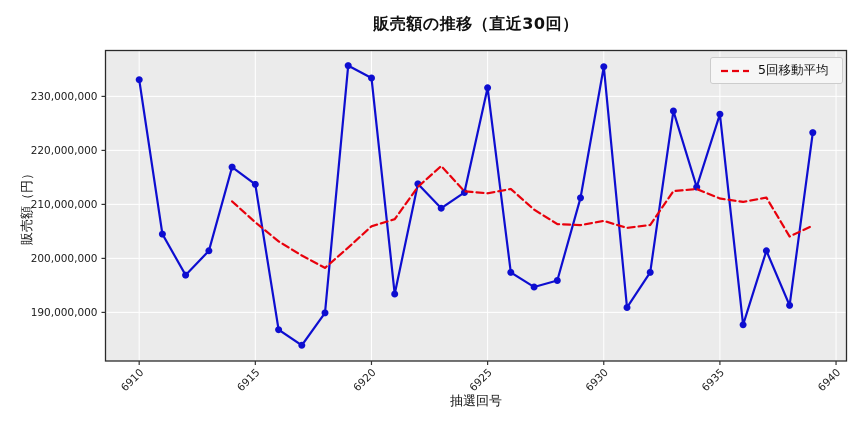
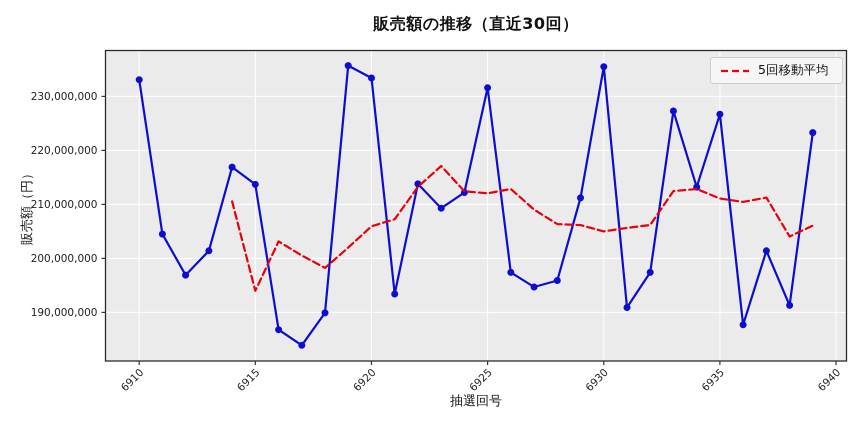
5回移動平均/6915: 207000000 -> 194000000
5回移動平均/6930: 207000000 -> 205000000
